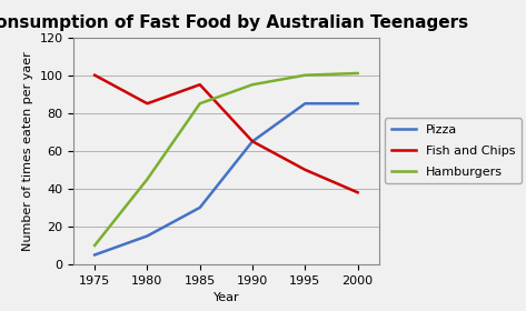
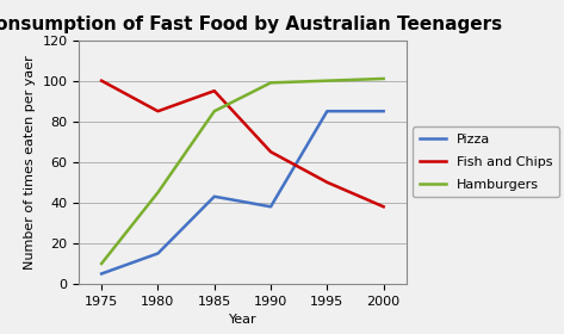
Pizza/1985: 30 -> 43
Pizza/1990: 65 -> 38
Hamburgers/1990: 95 -> 99
